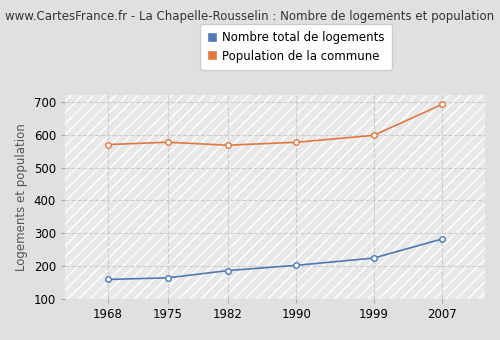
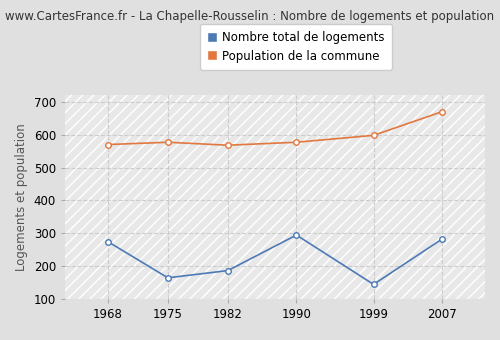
Nombre total de logements/1968: 160 -> 275
Nombre total de logements/1990: 203 -> 295
Nombre total de logements/1999: 225 -> 145
Population de la commune/2007: 692 -> 670
